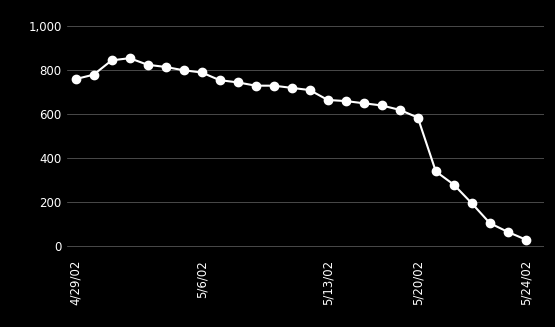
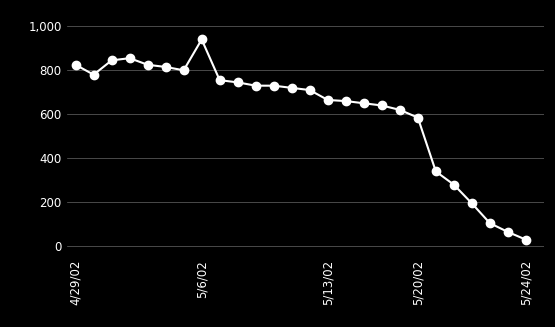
4/29/02: 760 -> 825
5/6/02: 790 -> 940
